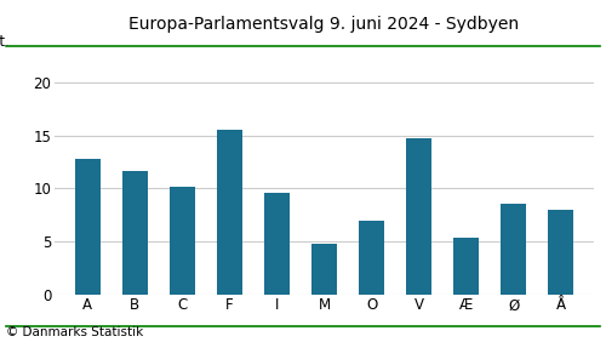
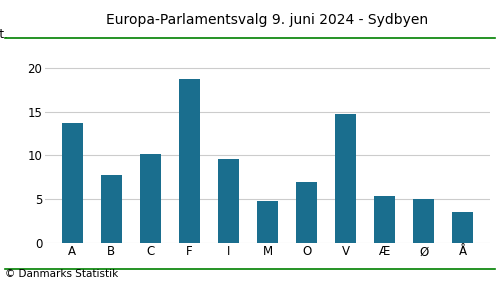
A: 12.8 -> 13.7
B: 11.6 -> 7.8
F: 15.6 -> 18.8
Ø: 8.6 -> 5.0
Å: 8.0 -> 3.5
